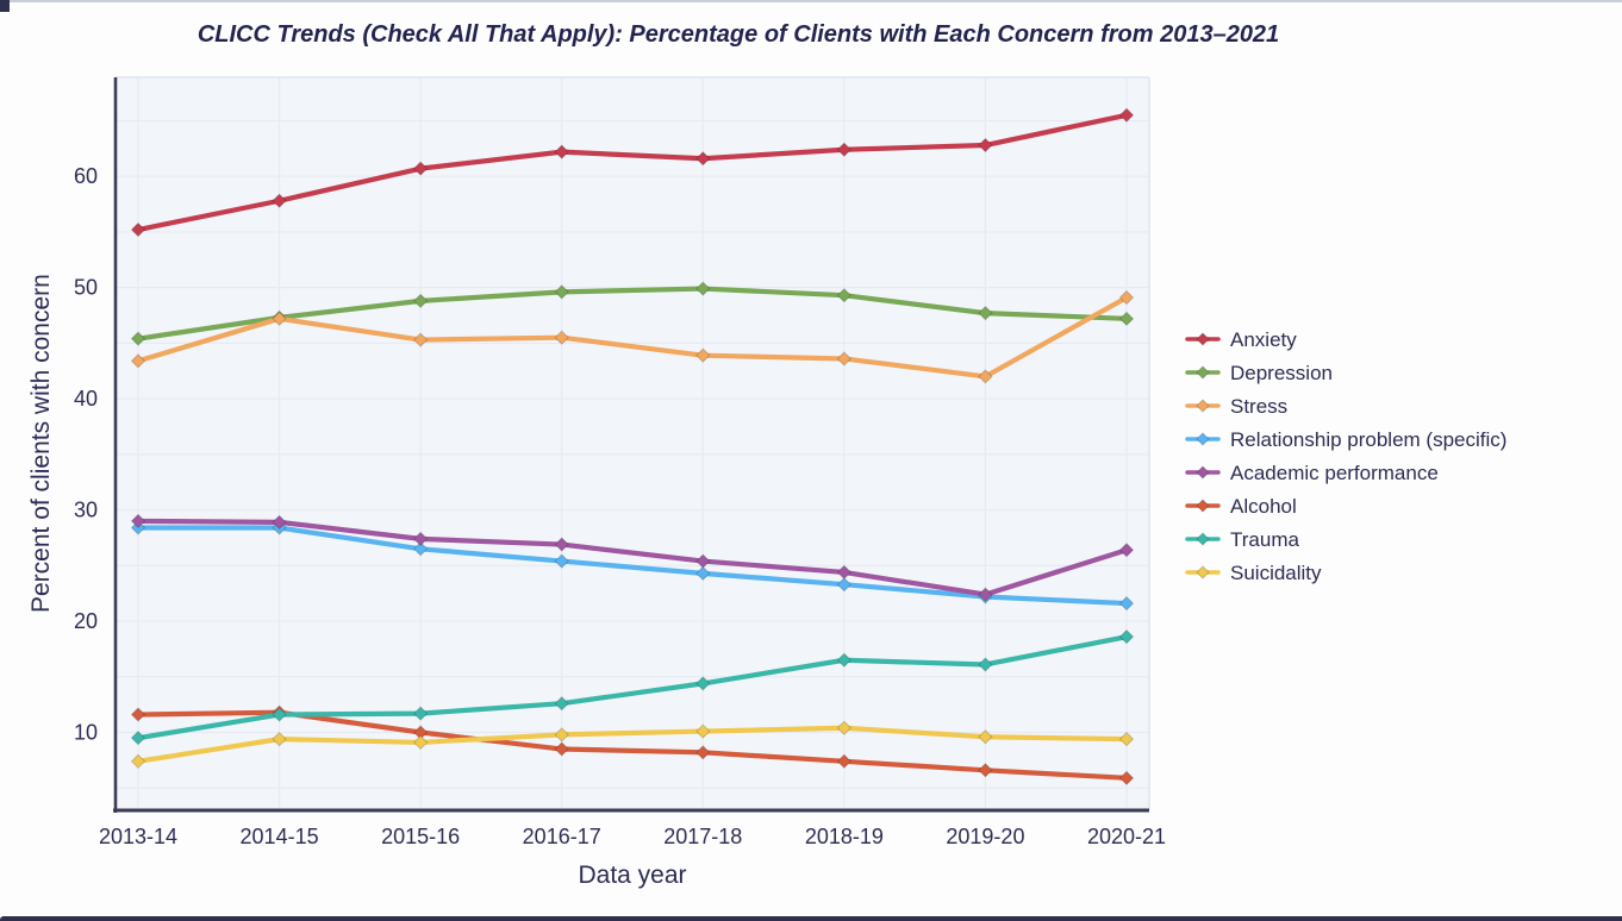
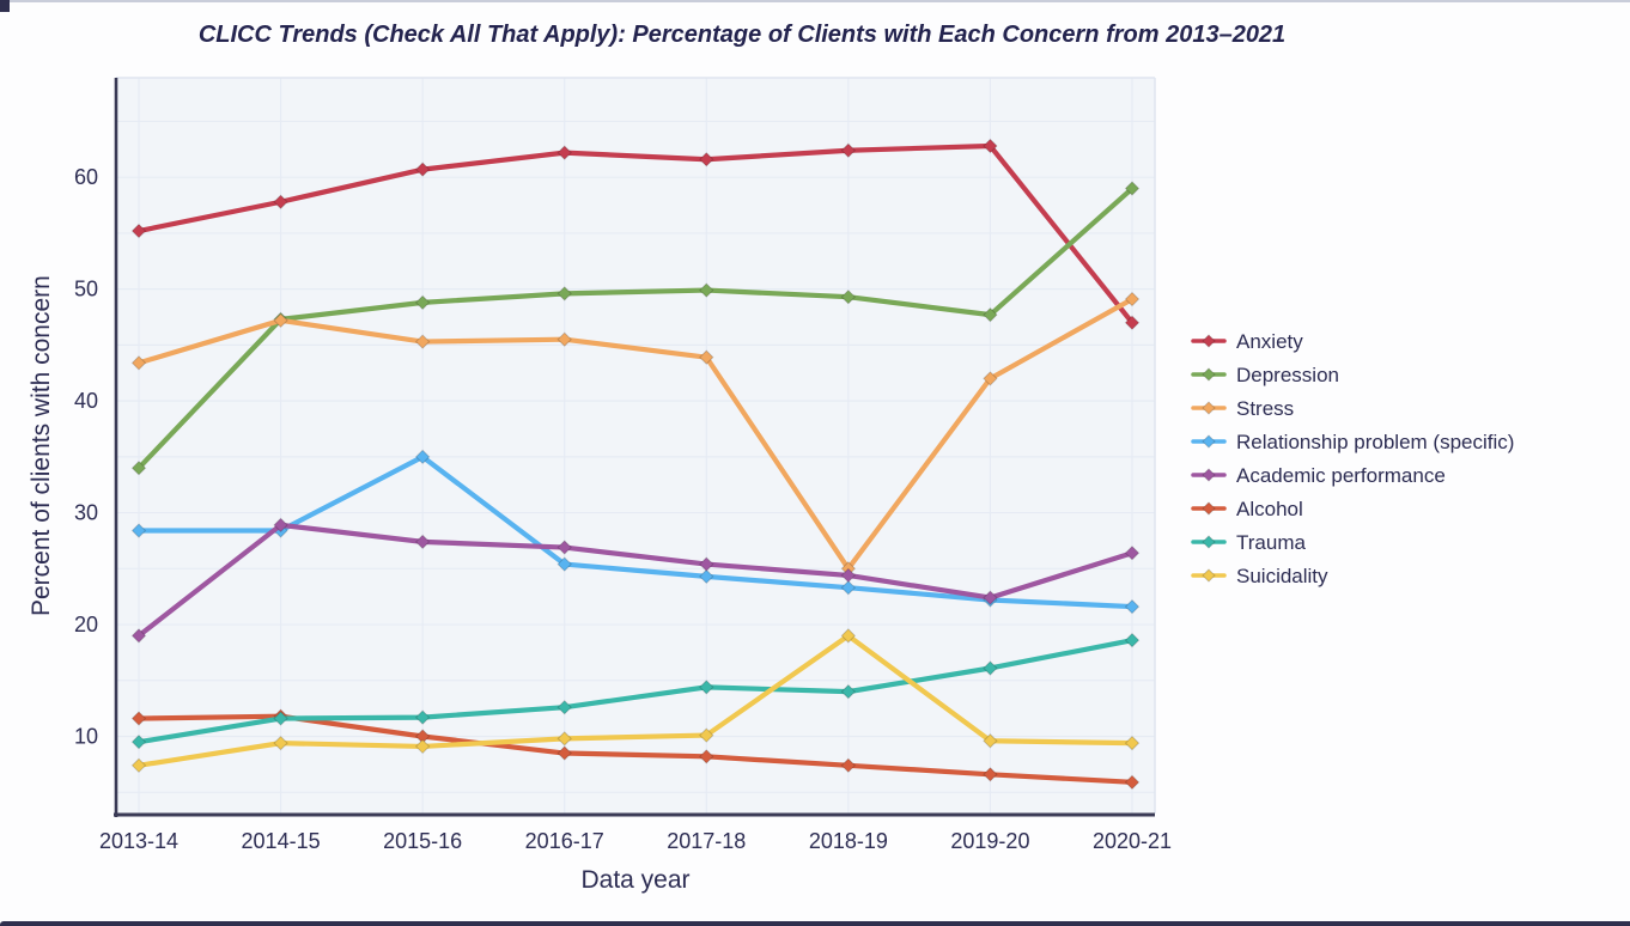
Depression/2013-14: 45 -> 34
Academic performance/2013-14: 29 -> 19
Relationship problem (specific)/2015-16: 26 -> 35
Stress/2018-19: 44 -> 25
Trauma/2018-19: 16 -> 14
Suicidality/2018-19: 10 -> 19
Anxiety/2020-21: 66 -> 47
Depression/2020-21: 47 -> 59
